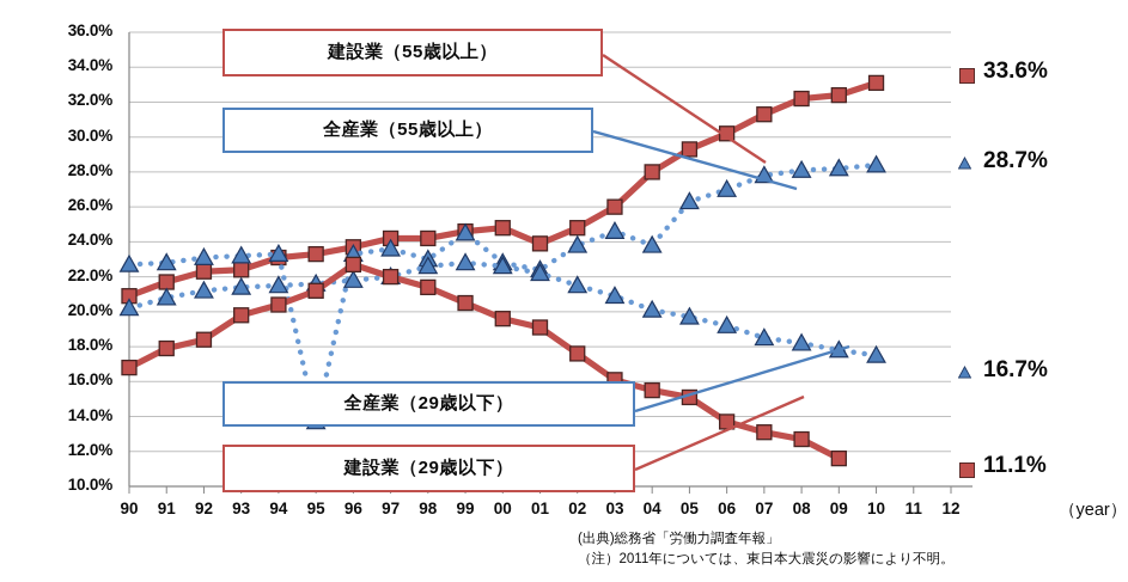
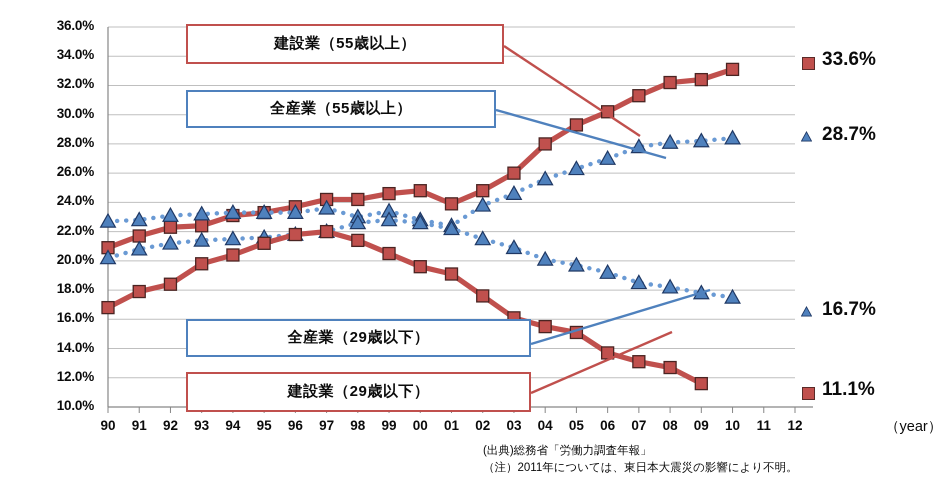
全産業（55歳以上）/95: 13.7% -> 23.3%
建設業（29歳以下）/96: 22.7% -> 21.8%
全産業（55歳以上）/99: 24.5% -> 23.4%
全産業（55歳以上）/04: 23.8% -> 25.6%
